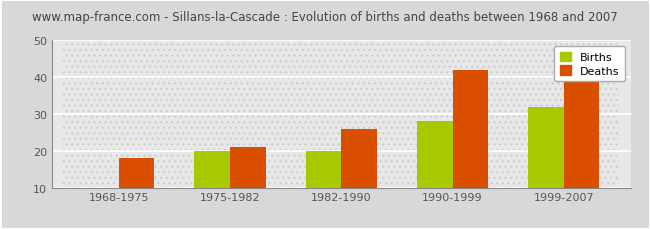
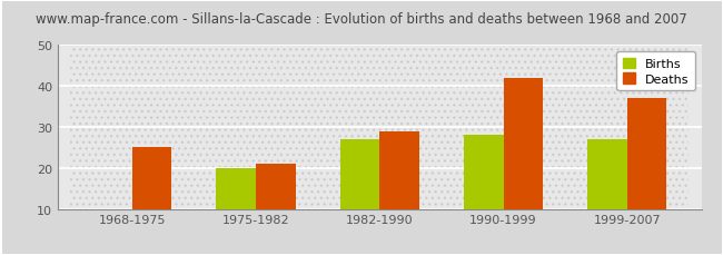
Deaths/1968-1975: 18 -> 25
Births/1982-1990: 20 -> 27
Deaths/1982-1990: 26 -> 29
Births/1999-2007: 32 -> 27
Deaths/1999-2007: 39 -> 37
